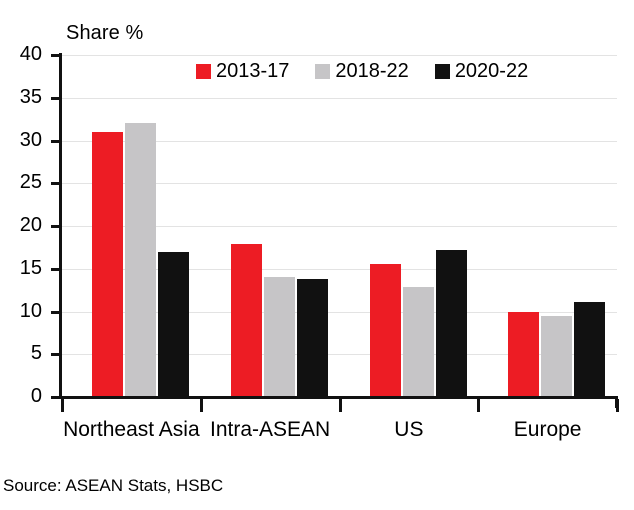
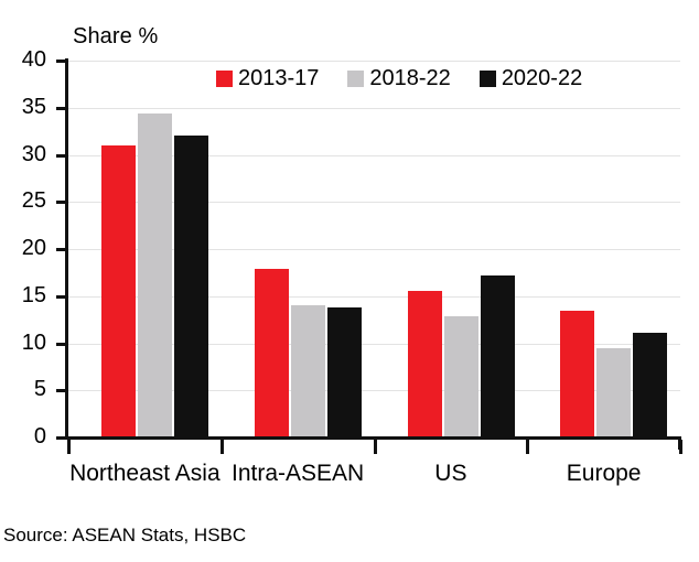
2018-22/Northeast Asia: 32 -> 34
2020-22/Northeast Asia: 17 -> 32
2013-17/Europe: 10 -> 14
